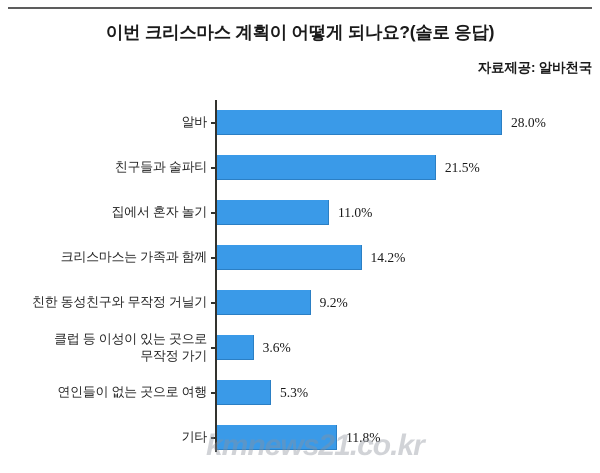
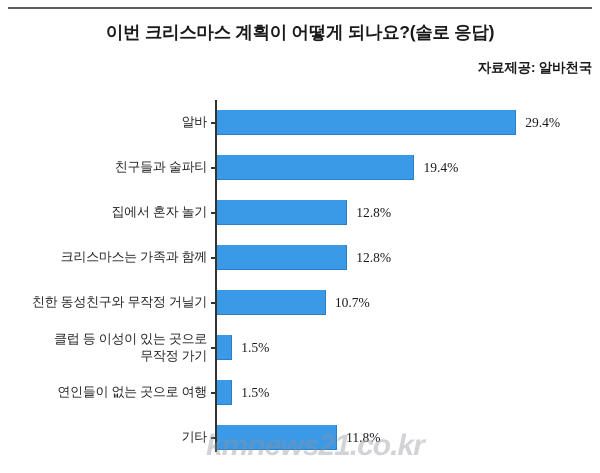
알바: 28.0% -> 29.4%
친구들과 술파티: 21.5% -> 19.4%
집에서 혼자 놀기: 11.0% -> 12.8%
크리스마스는 가족과 함께: 14.2% -> 12.8%
친한 동성친구와 무작정 거닐기: 9.2% -> 10.7%
클럽 등 이성이 있는 곳으로 무작정 가기: 3.6% -> 1.5%
연인들이 없는 곳으로 여행: 5.3% -> 1.5%
